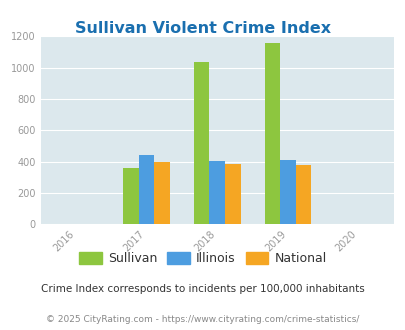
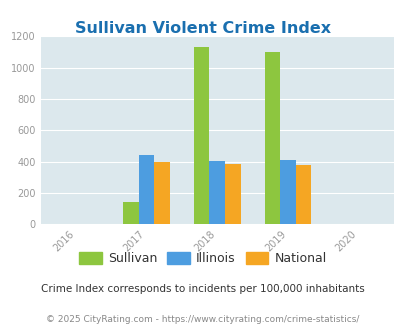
Sullivan/2017: 360 -> 140
Sullivan/2018: 1040 -> 1130
Sullivan/2019: 1160 -> 1100
